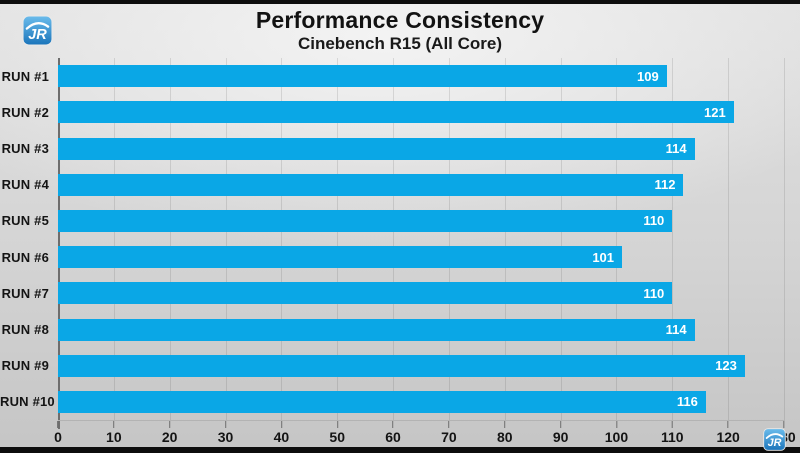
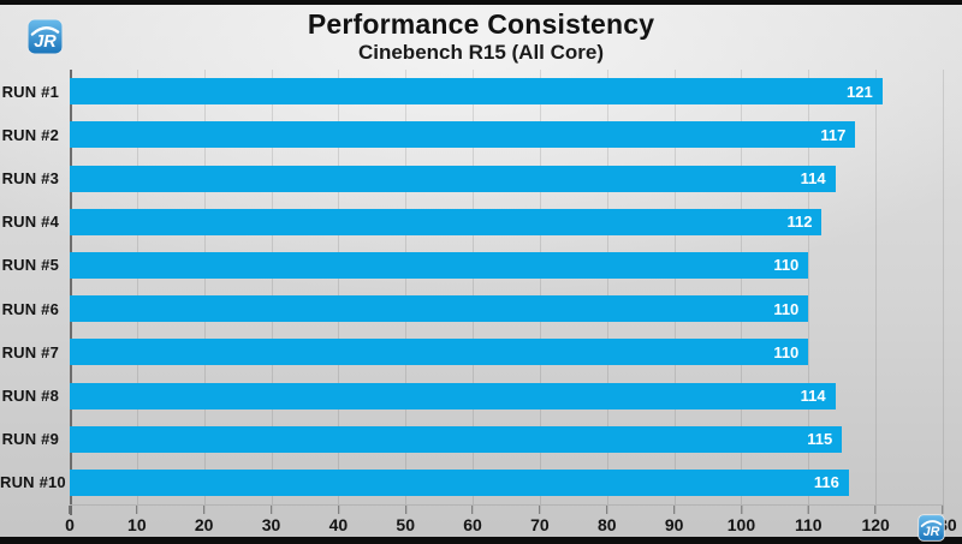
RUN #1: 109 -> 121
RUN #2: 121 -> 117
RUN #6: 101 -> 110
RUN #9: 123 -> 115
